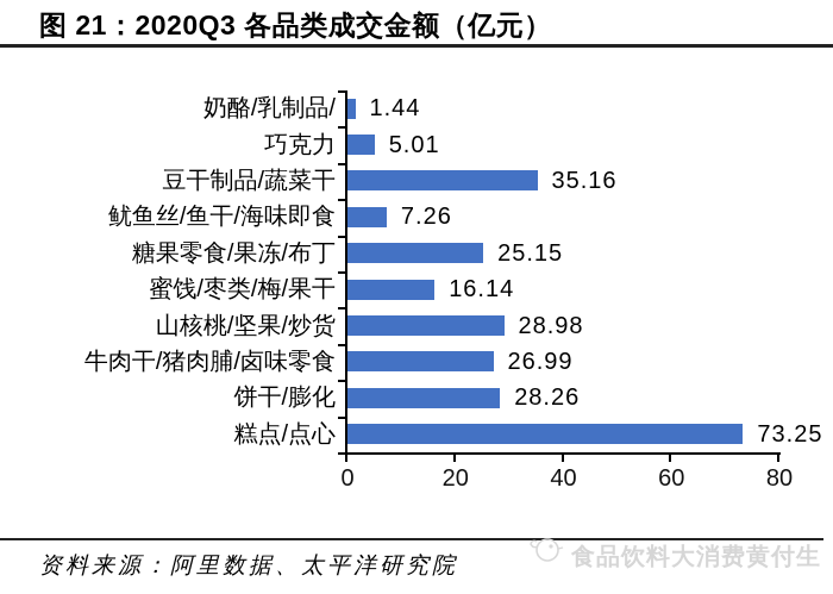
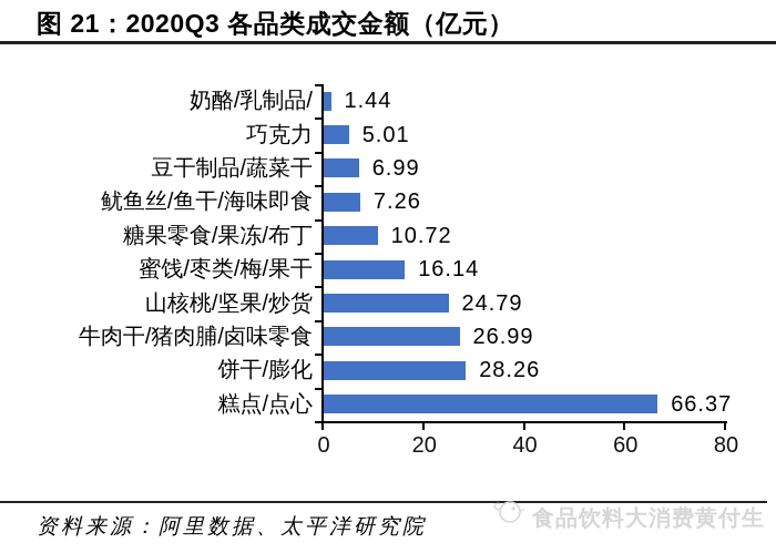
豆干制品/蔬菜干: 35.16 -> 6.99
糖果零食/果冻/布丁: 25.15 -> 10.72
山核桃/坚果/炒货: 28.98 -> 24.79
糕点/点心: 73.25 -> 66.37
